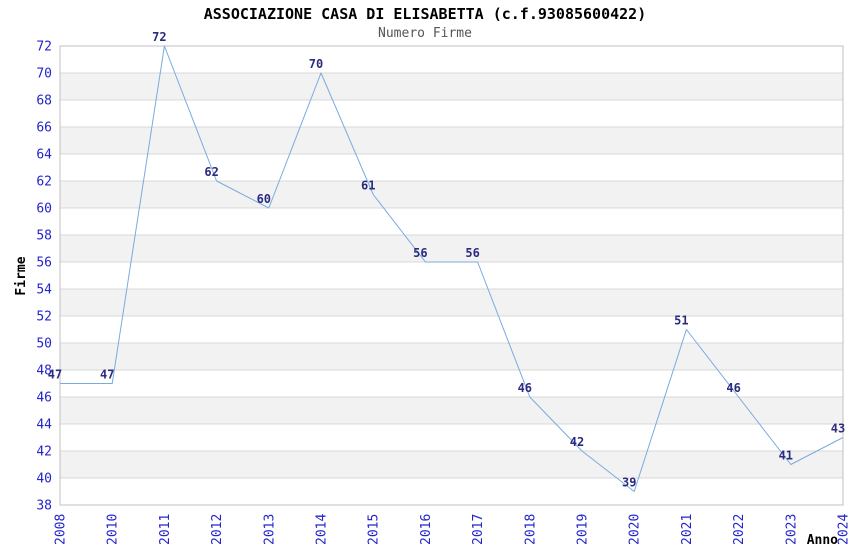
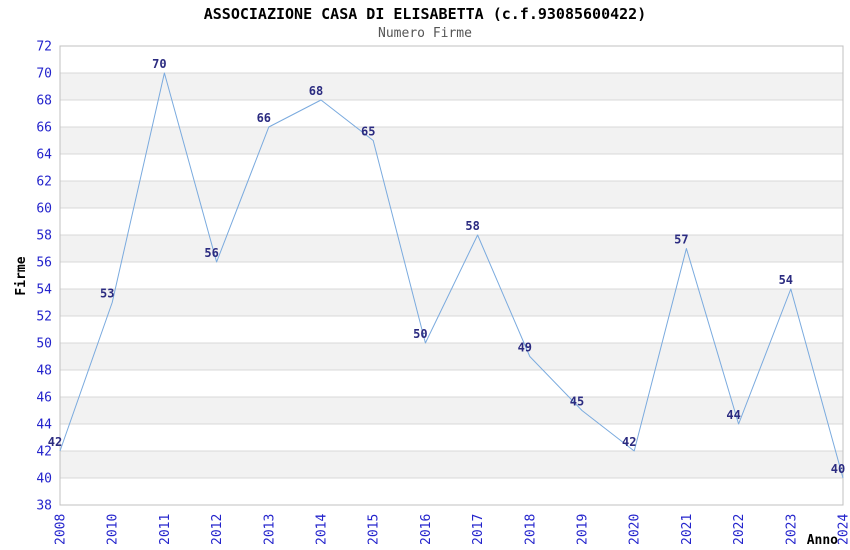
2008: 47 -> 42
2010: 47 -> 53
2011: 72 -> 70
2012: 62 -> 56
2013: 60 -> 66
2014: 70 -> 68
2015: 61 -> 65
2016: 56 -> 50
2017: 56 -> 58
2018: 46 -> 49
2019: 42 -> 45
2020: 39 -> 42
2021: 51 -> 57
2022: 46 -> 44
2023: 41 -> 54
2024: 43 -> 40
